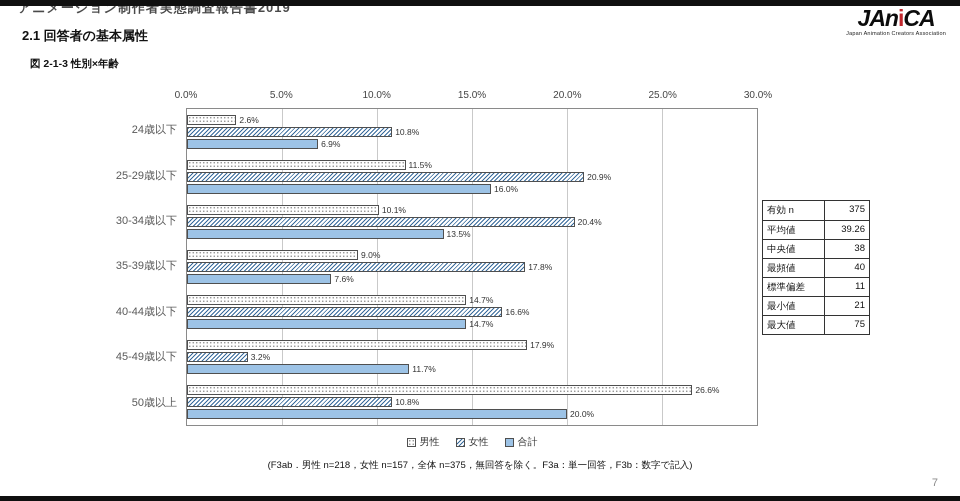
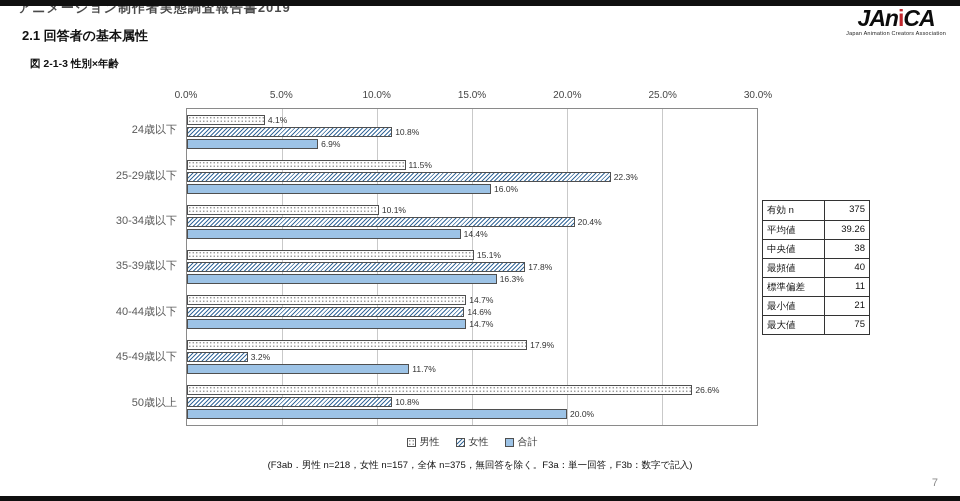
男性/24歳以下: 2.6% -> 4.1%
女性/25-29歳以下: 20.9% -> 22.3%
合計/30-34歳以下: 13.5% -> 14.4%
男性/35-39歳以下: 9.0% -> 15.1%
合計/35-39歳以下: 7.6% -> 16.3%
女性/40-44歳以下: 16.6% -> 14.6%
